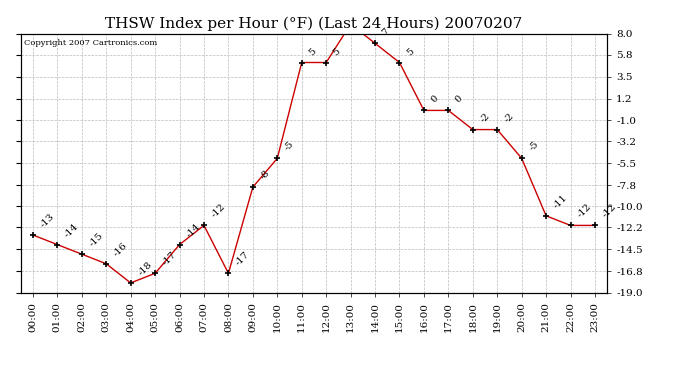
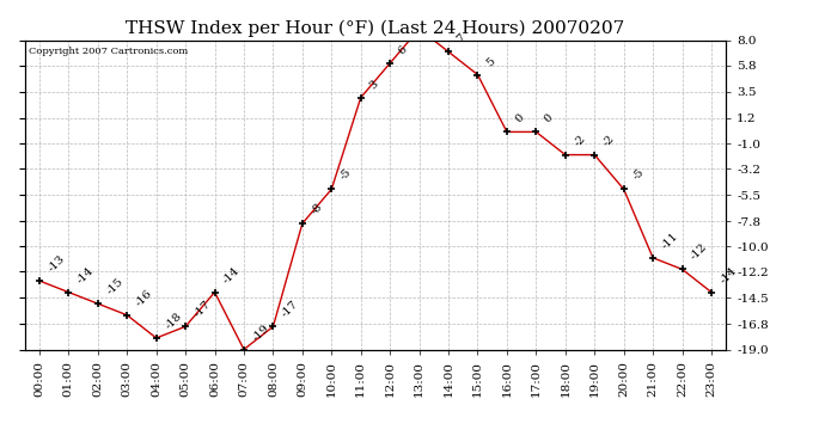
07:00: -12 -> -19
11:00: 5 -> 3
12:00: 5 -> 6
23:00: -12 -> -14
